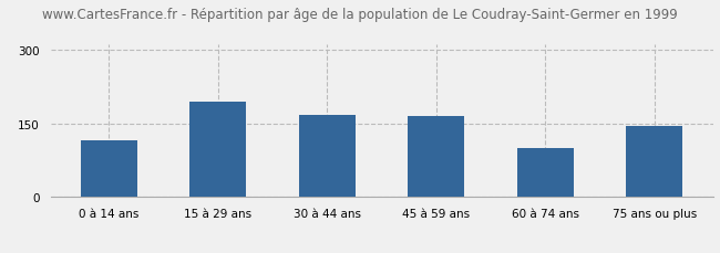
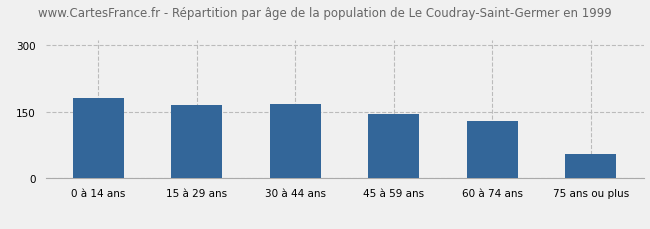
0 à 14 ans: 115 -> 180
15 à 29 ans: 195 -> 166
45 à 59 ans: 165 -> 145
60 à 74 ans: 100 -> 128
75 ans ou plus: 145 -> 55
